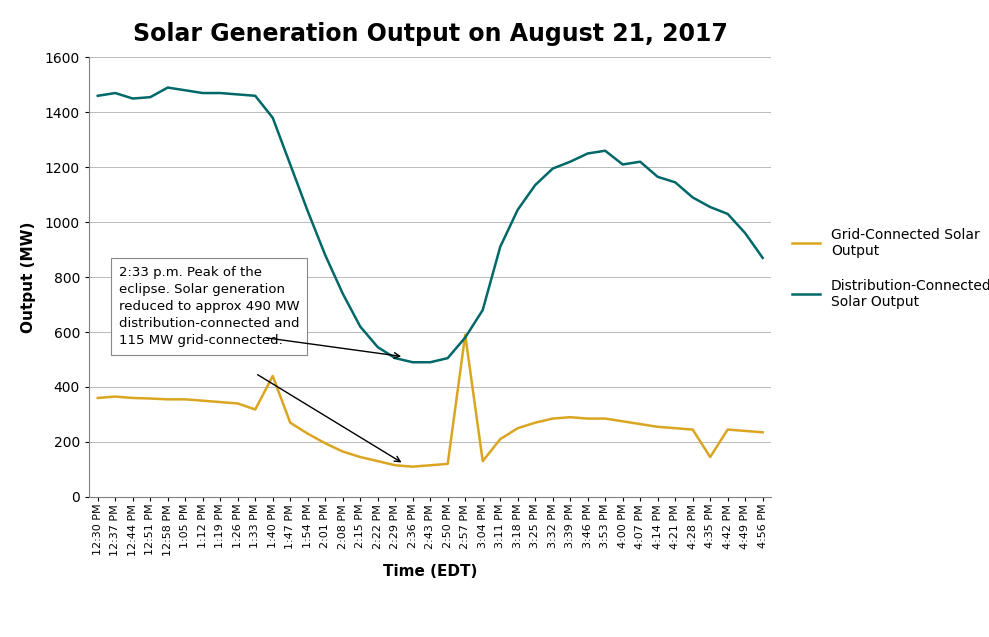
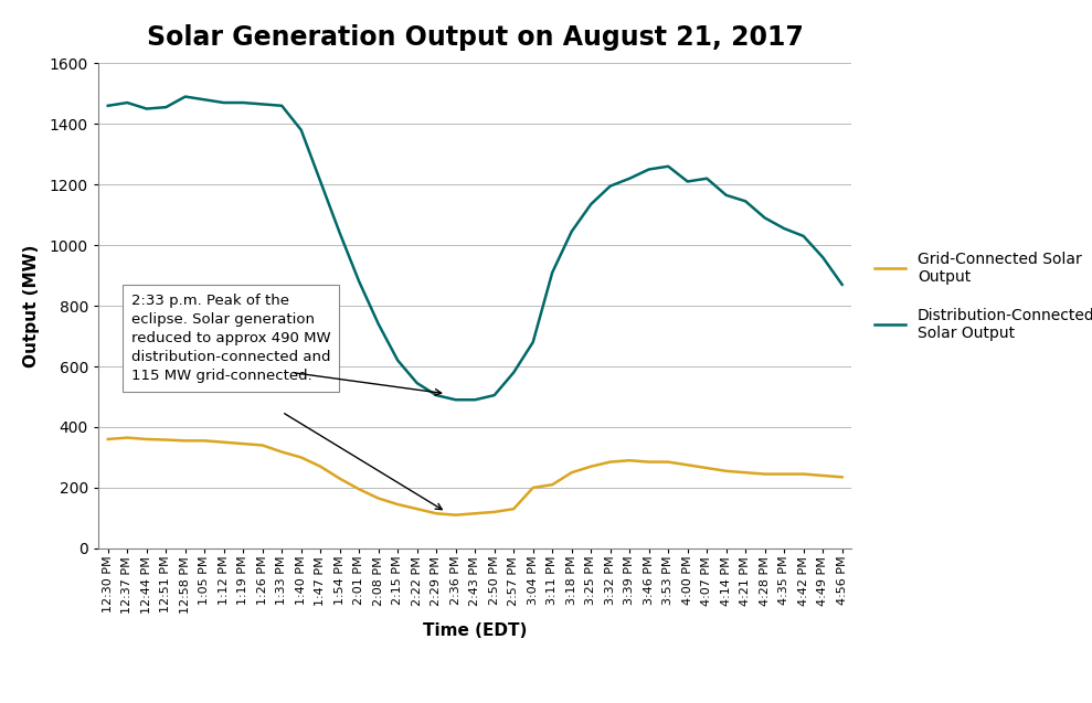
Grid-Connected Solar Output/1:40 PM: 440 -> 300
Grid-Connected Solar Output/2:57 PM: 590 -> 130
Grid-Connected Solar Output/3:04 PM: 130 -> 200
Grid-Connected Solar Output/4:35 PM: 145 -> 245
